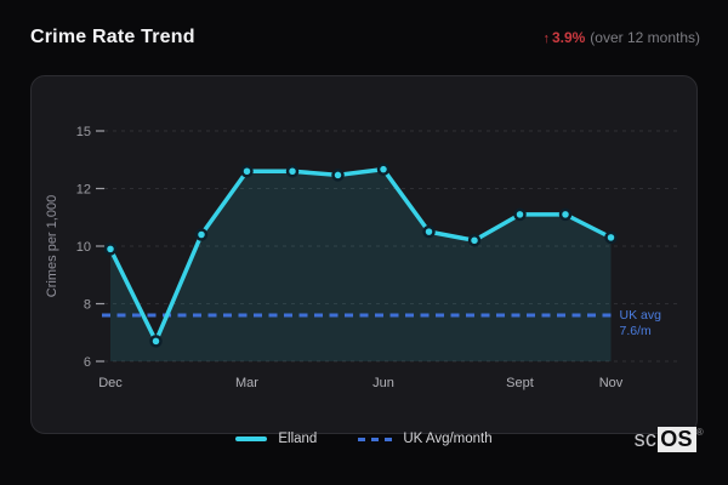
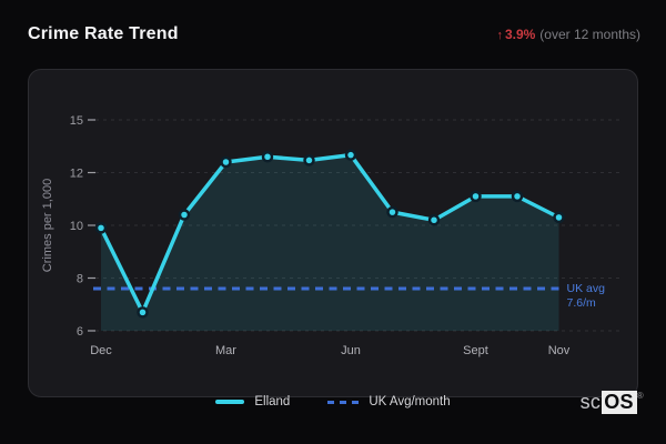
Mar: 12.9 -> 12.6
